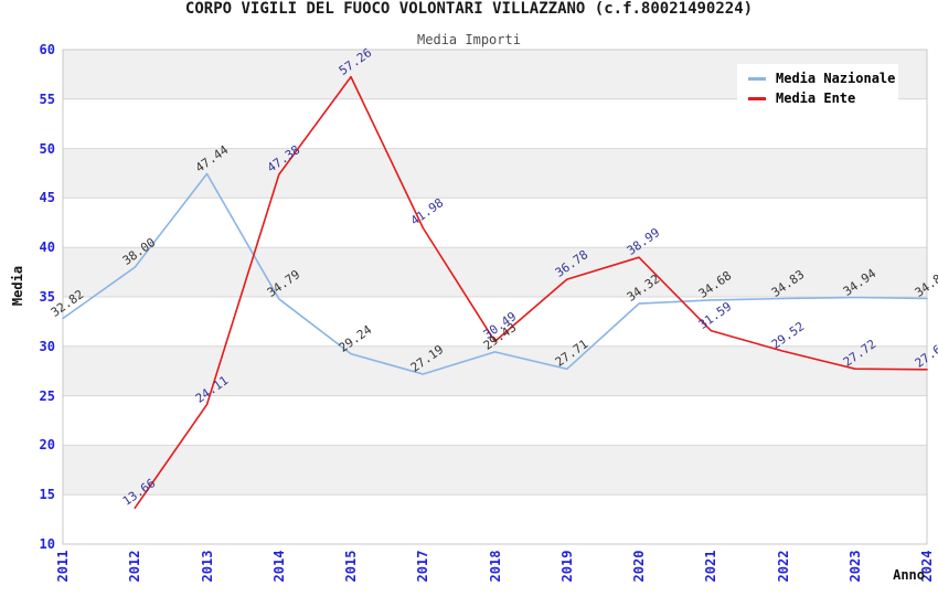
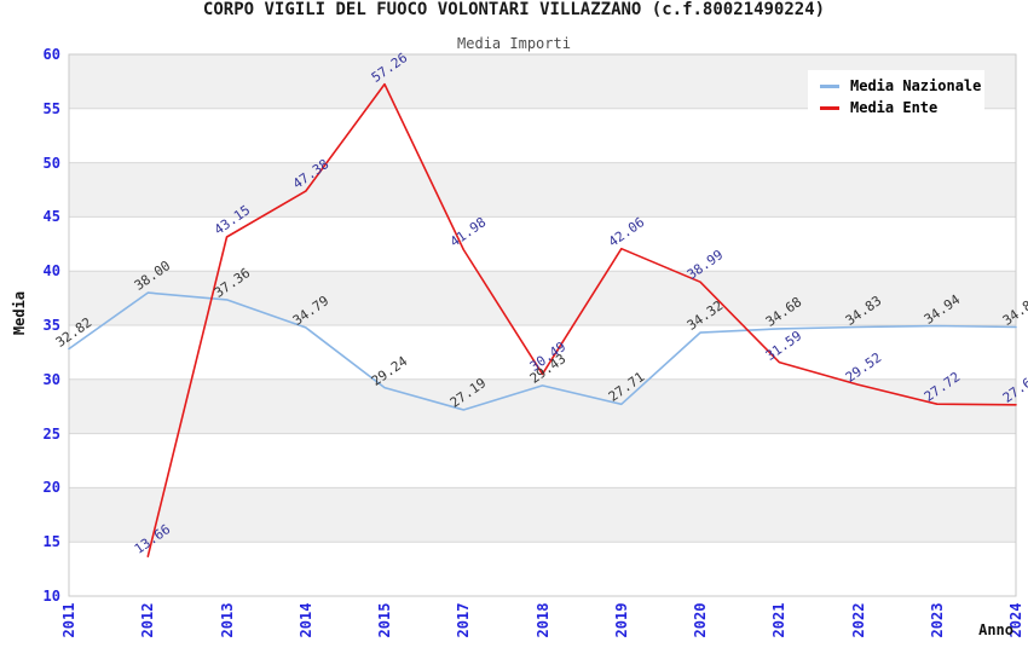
Media Nazionale/2013: 47.44 -> 37.36
Media Ente/2013: 24.11 -> 43.15
Media Ente/2019: 36.78 -> 42.06
